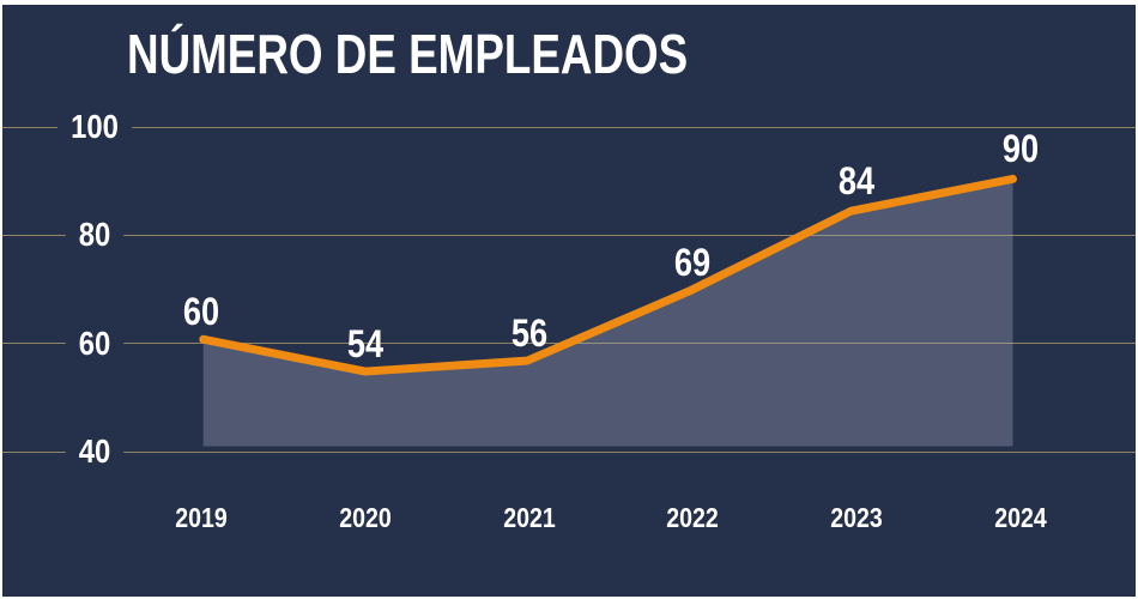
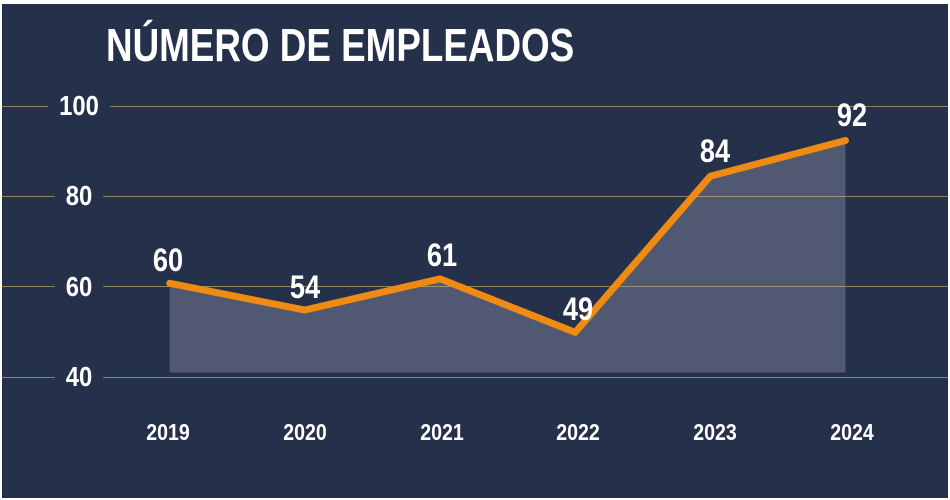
2021: 56 -> 61
2022: 69 -> 49
2024: 90 -> 92
